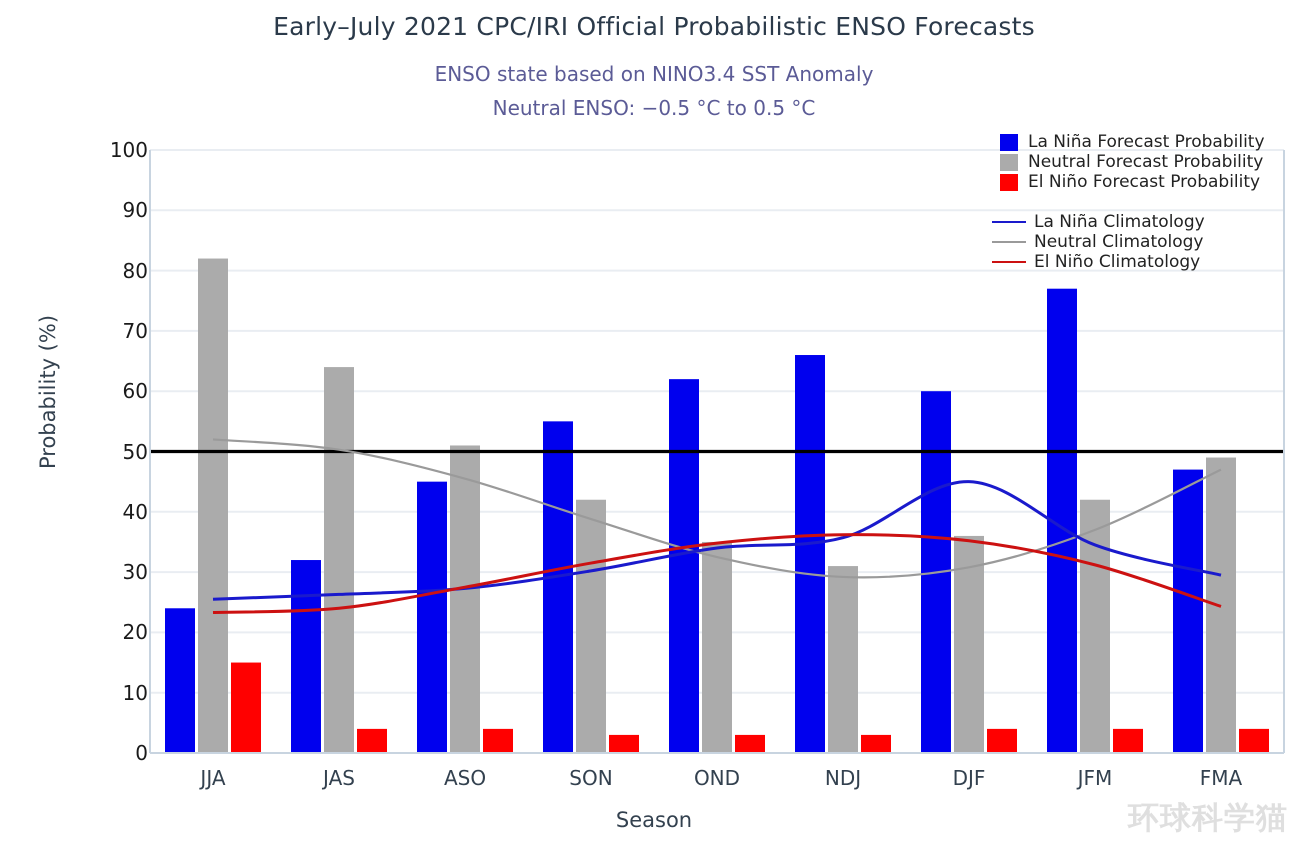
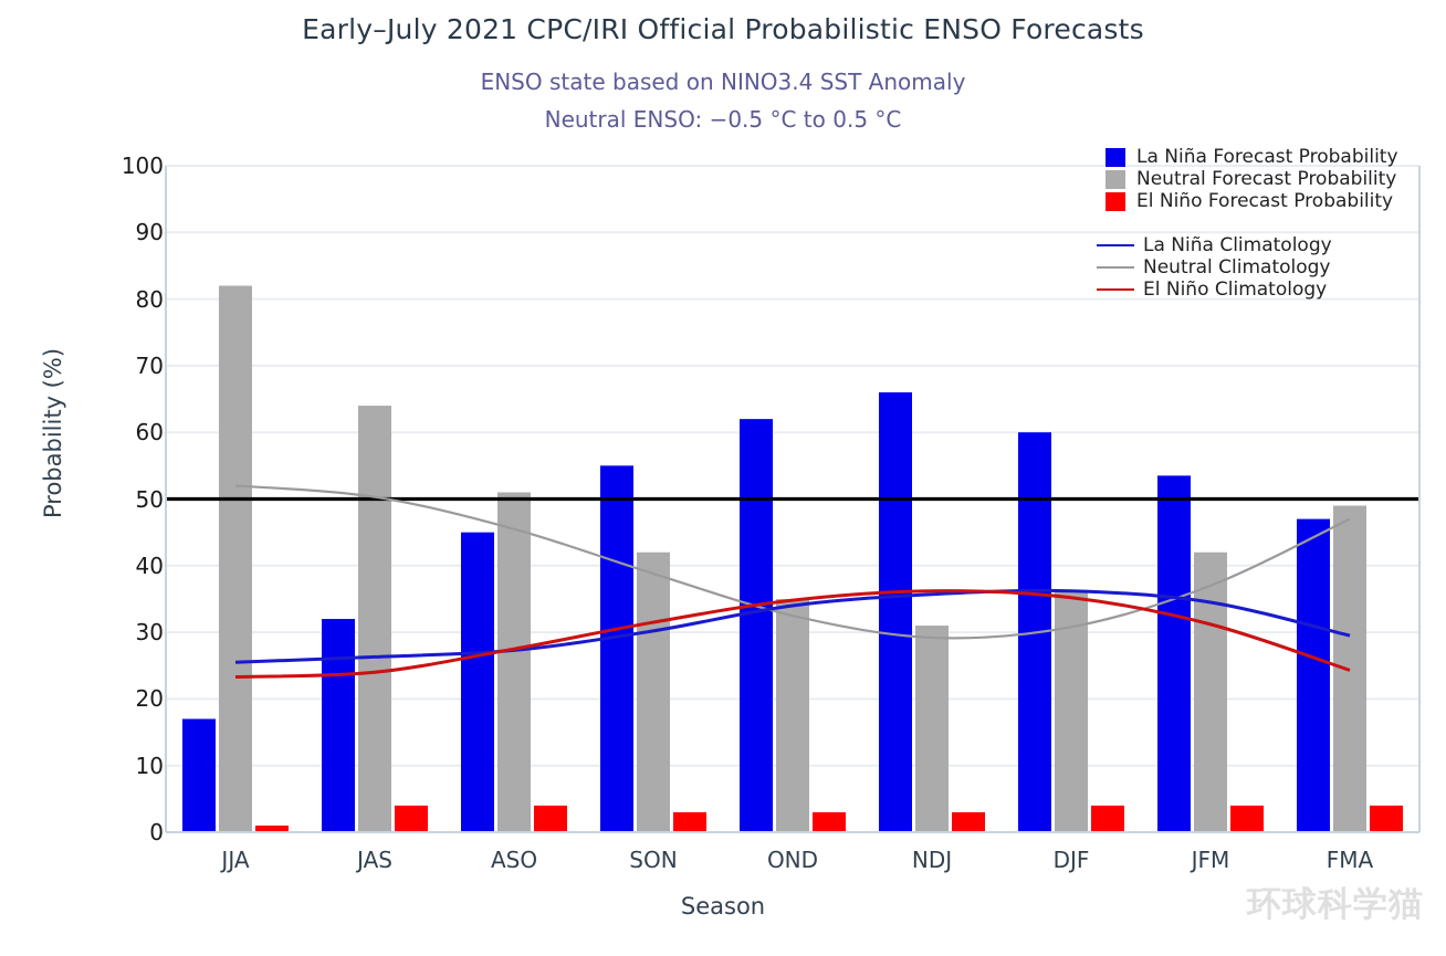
La Niña Forecast Probability/JJA: 24 -> 17
El Niño Forecast Probability/JJA: 15 -> 1
La Niña Climatology/DJF: 45 -> 36
La Niña Forecast Probability/JFM: 77 -> 54
